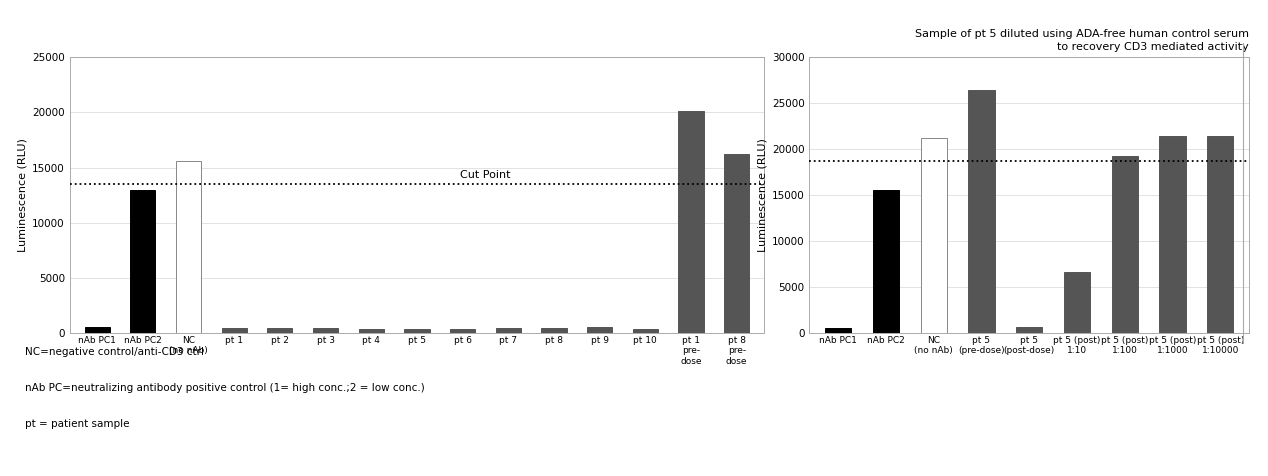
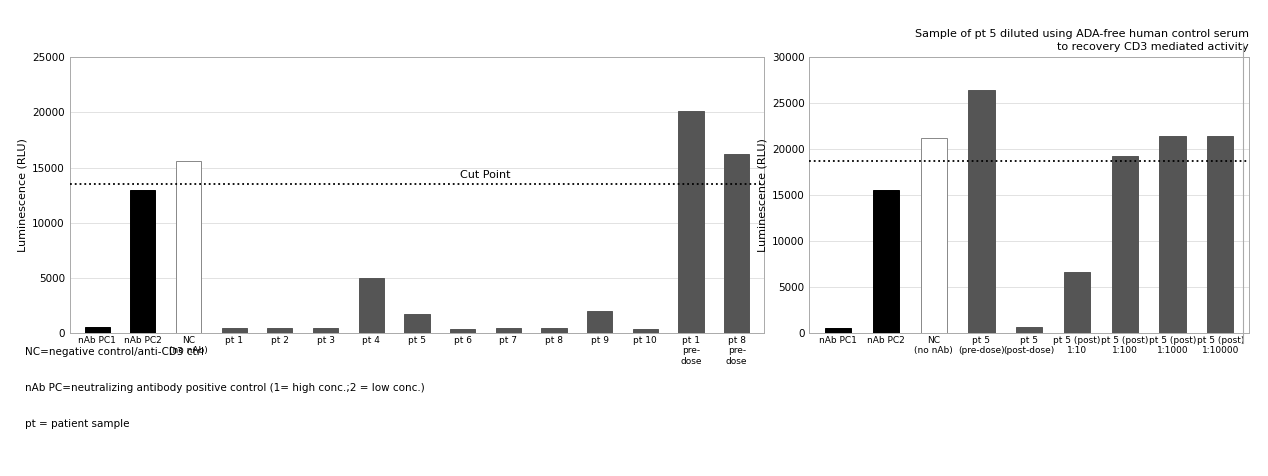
pt 4: 400 -> 5000
pt 5: 400 -> 1700
pt 9: 600 -> 2000
